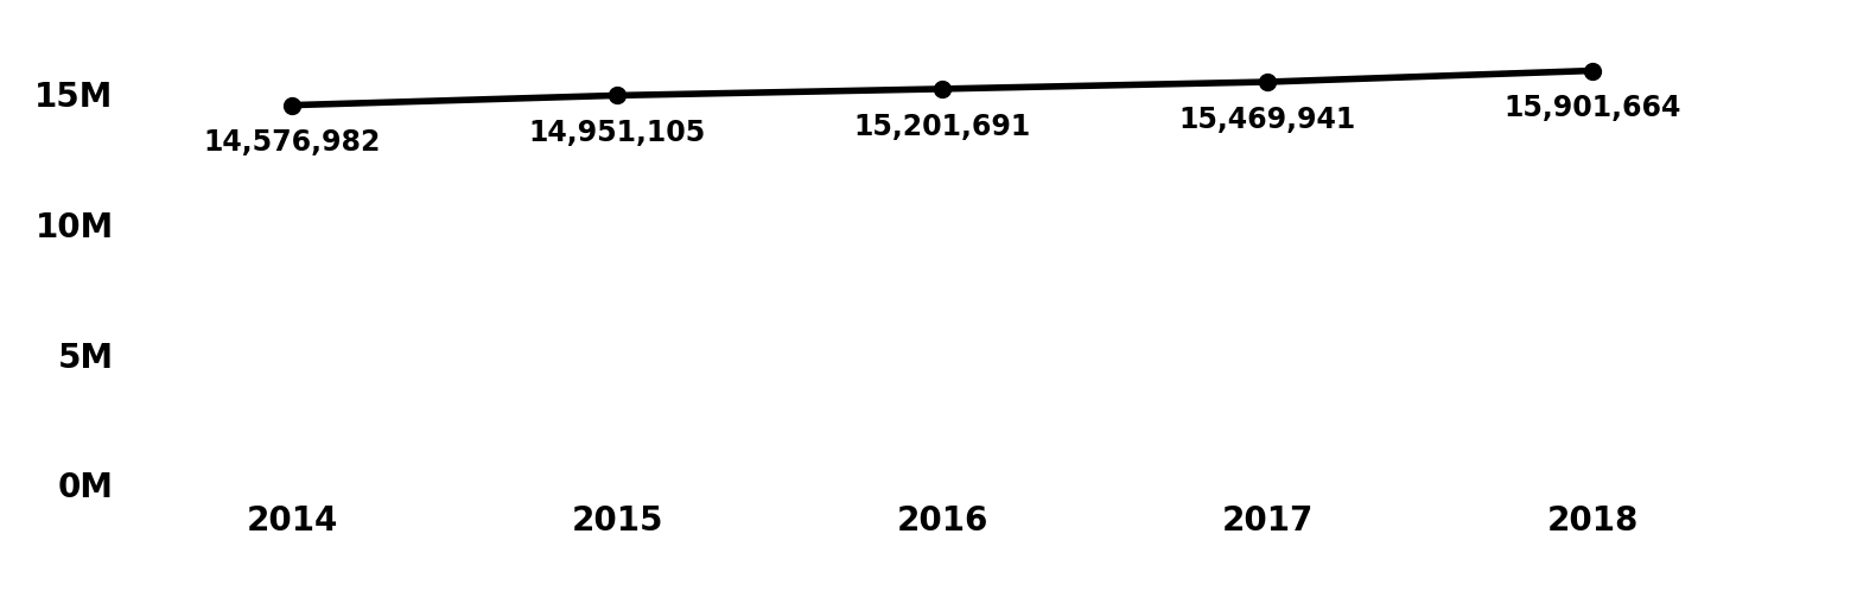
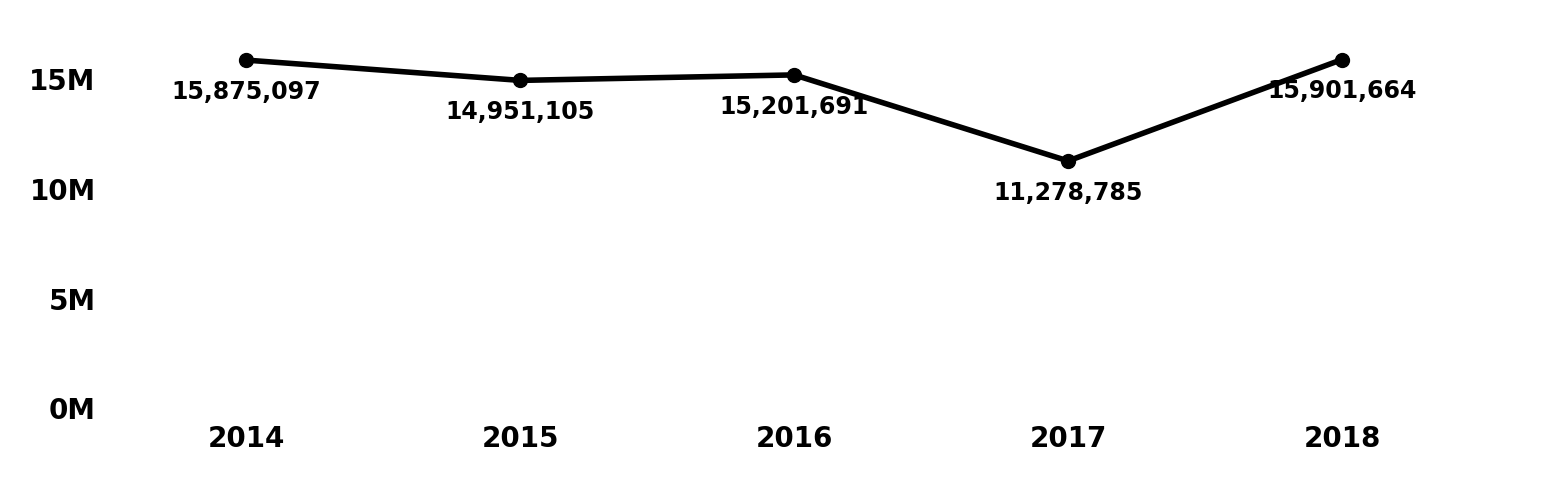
2014: 14,576,982 -> 15,875,097
2017: 15,469,941 -> 11,278,785
